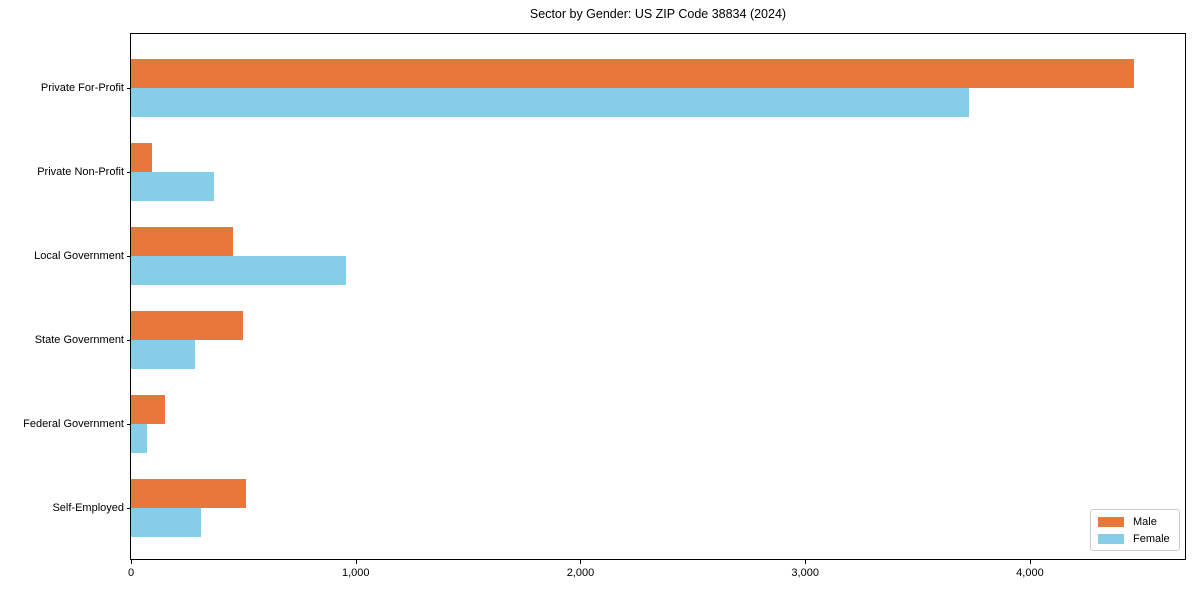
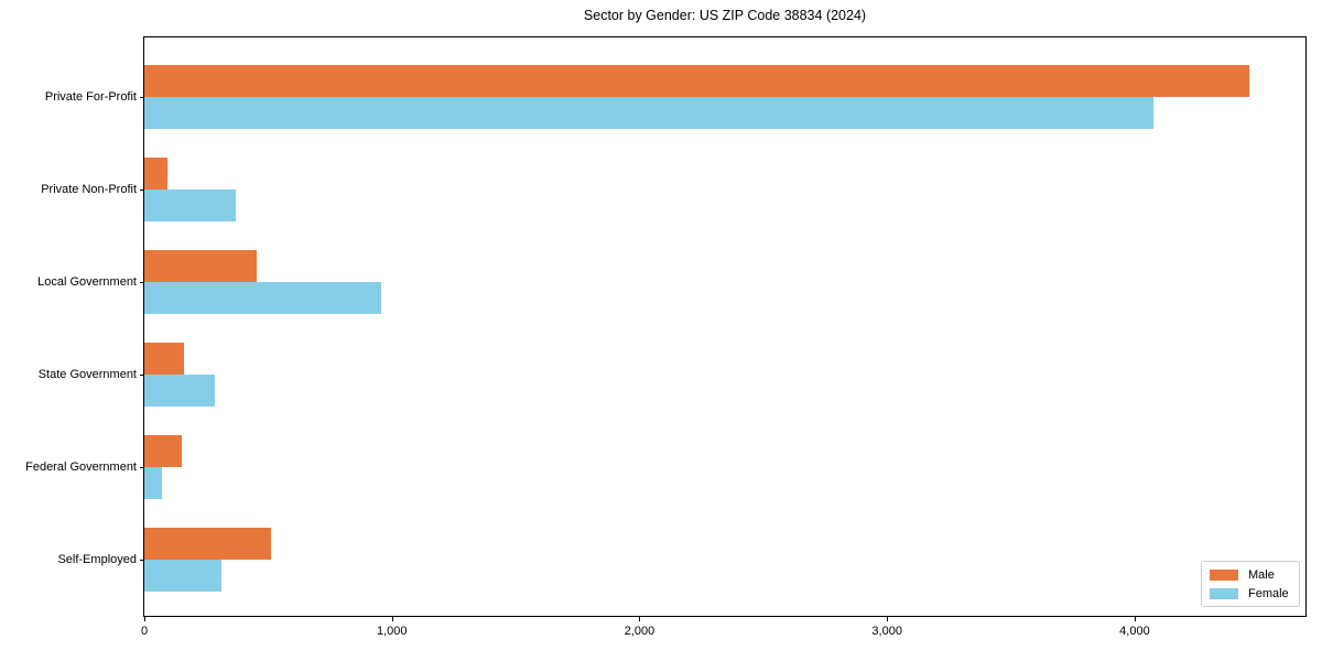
Female/Private For-Profit: 3730 -> 4080
Male/State Government: 500 -> 160
